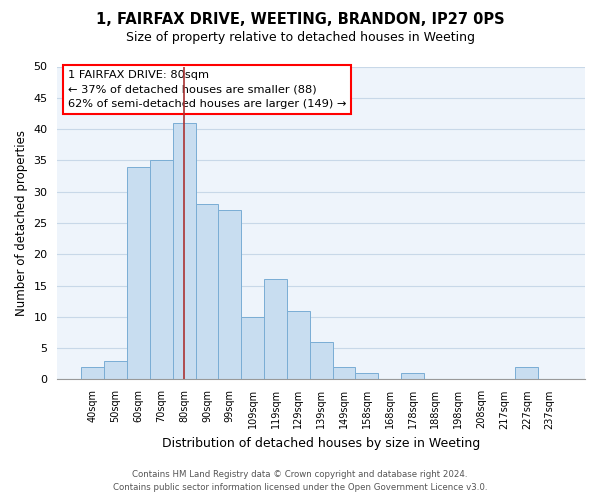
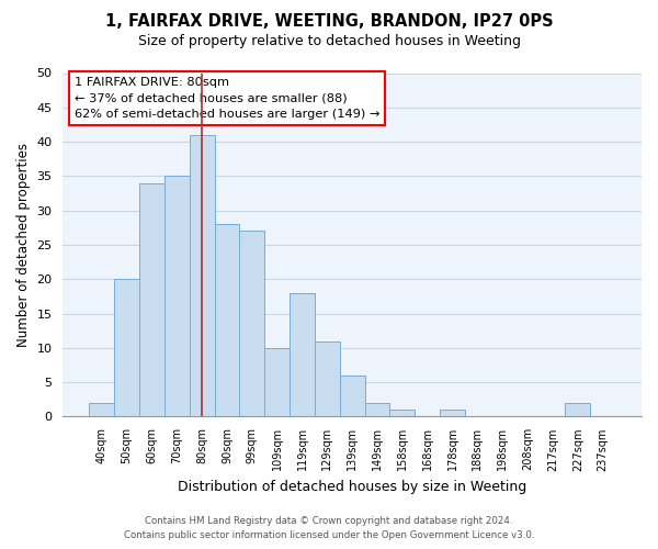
50sqm: 3 -> 20
119sqm: 16 -> 18
